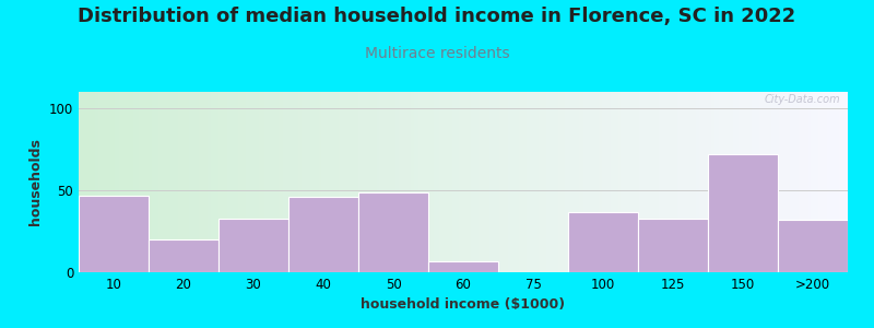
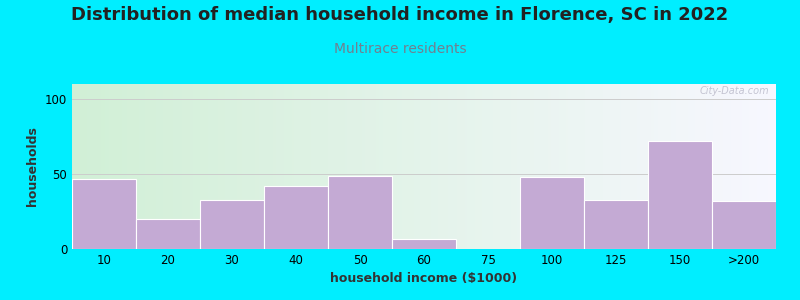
40: 46 -> 42
100: 37 -> 48
